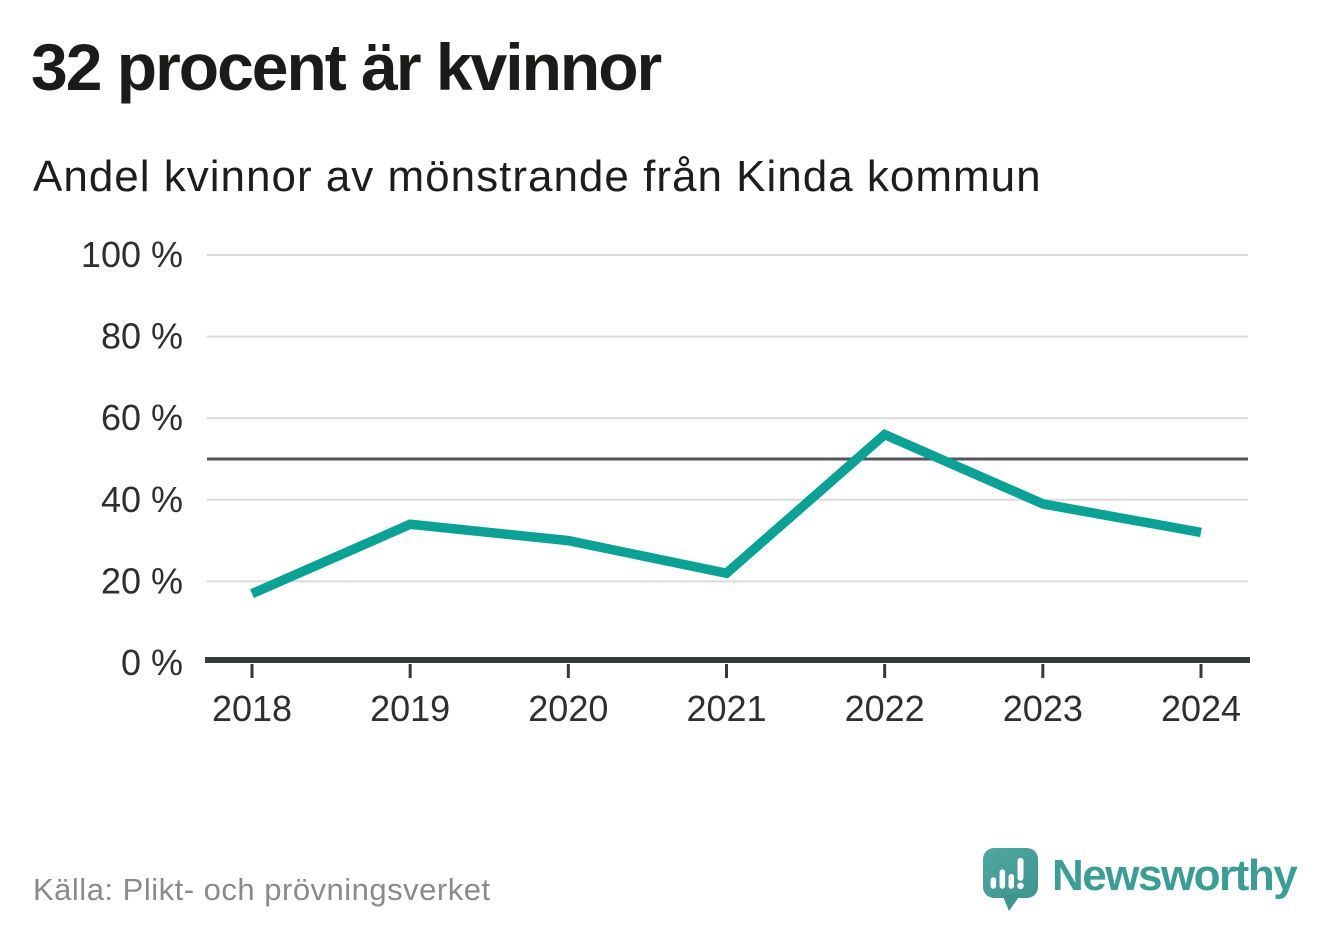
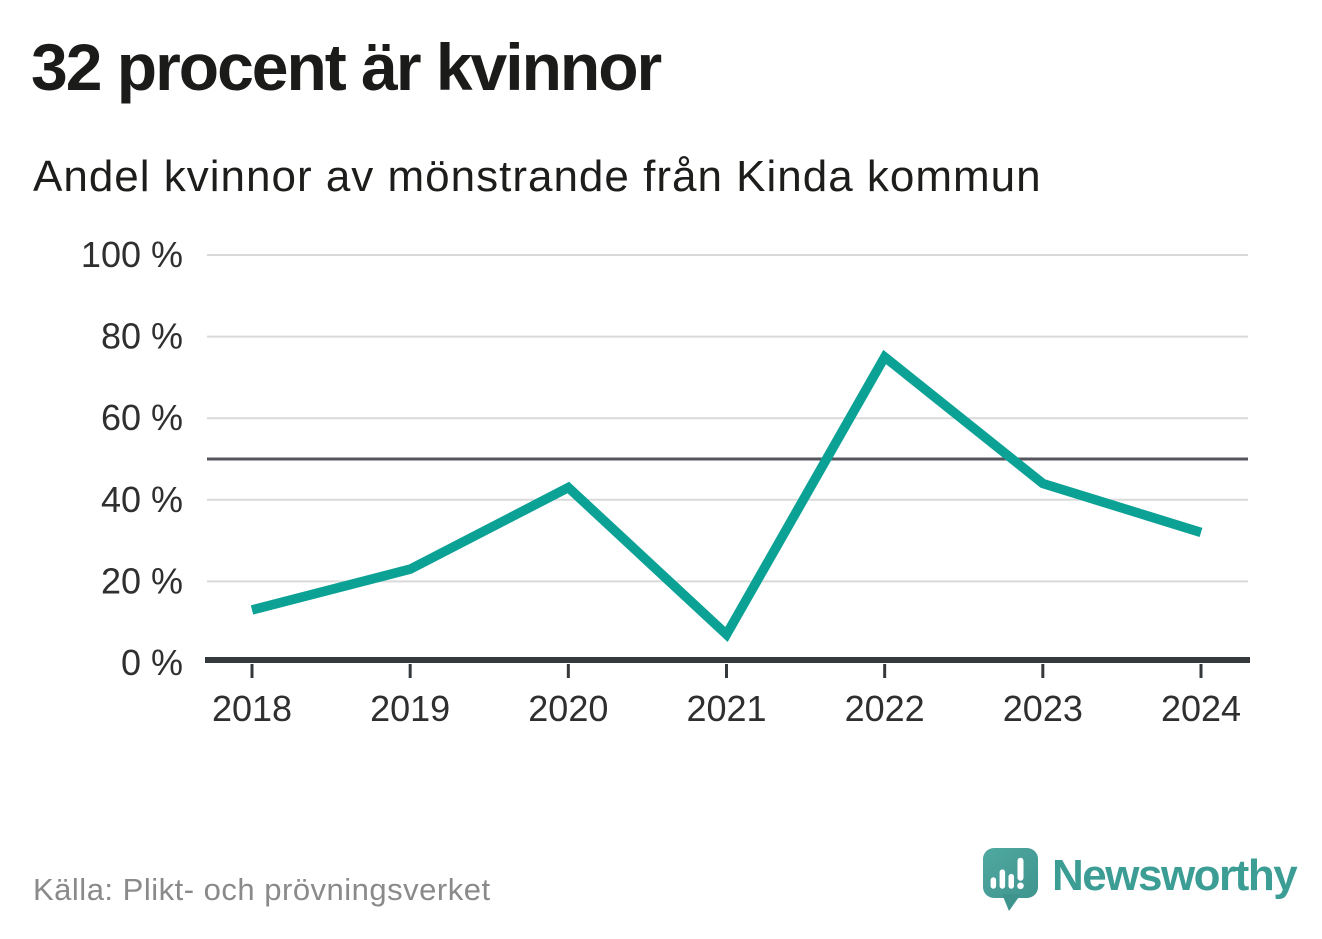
2018: 17% -> 13%
2019: 34% -> 23%
2020: 30% -> 43%
2021: 22% -> 7%
2022: 56% -> 75%
2023: 39% -> 44%
